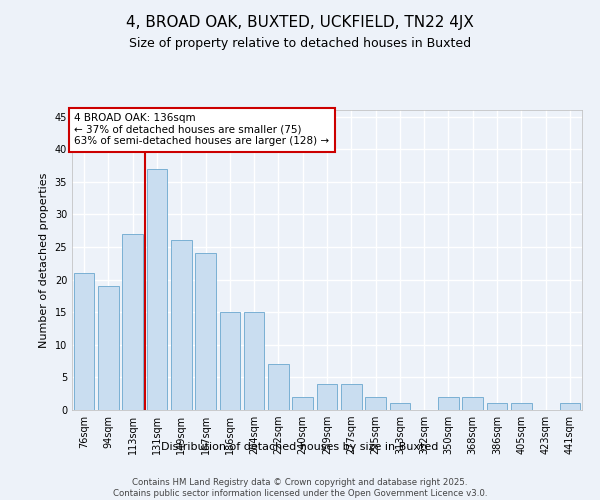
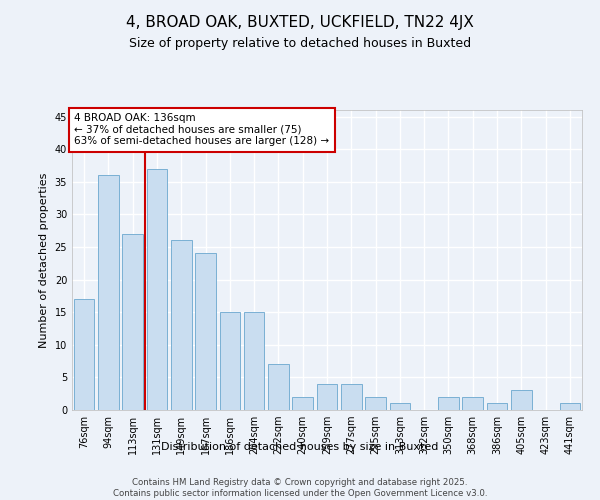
76sqm: 21 -> 17
94sqm: 19 -> 36
405sqm: 1 -> 3
